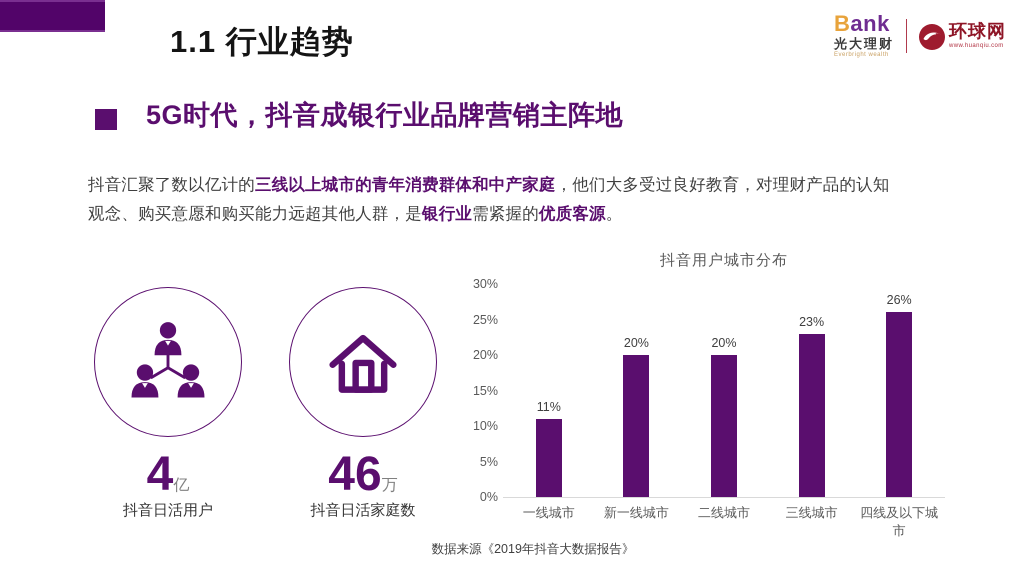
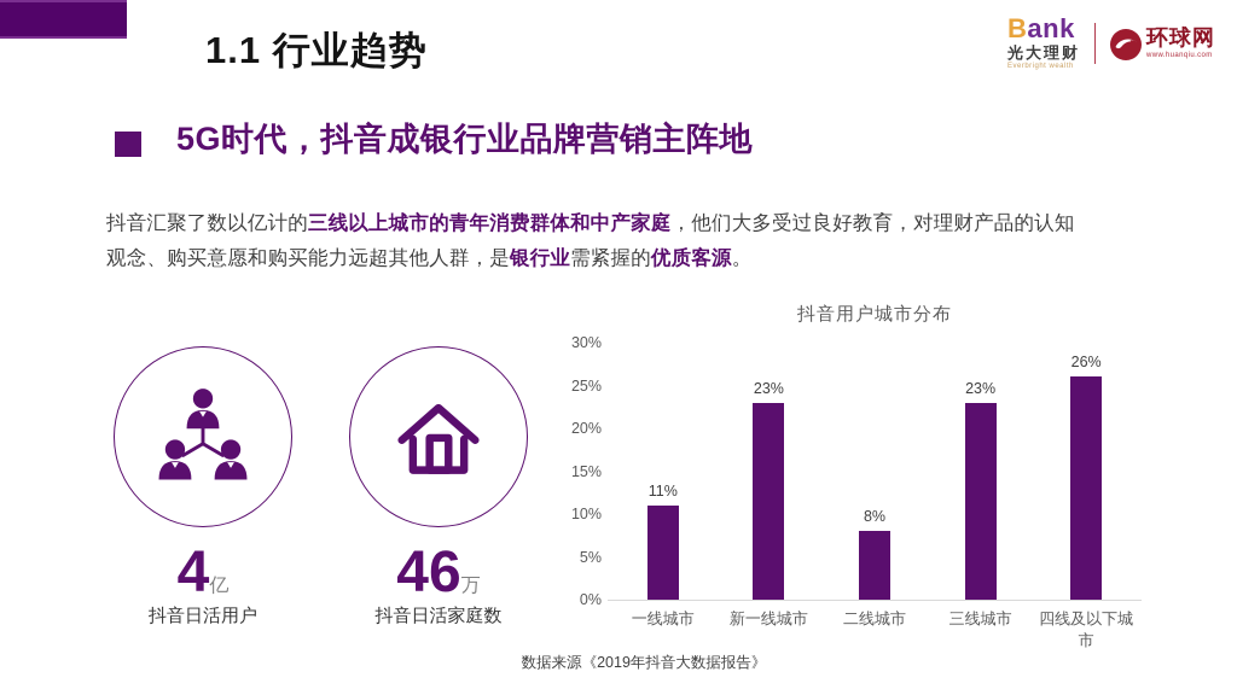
新一线城市: 20% -> 23%
二线城市: 20% -> 8%
